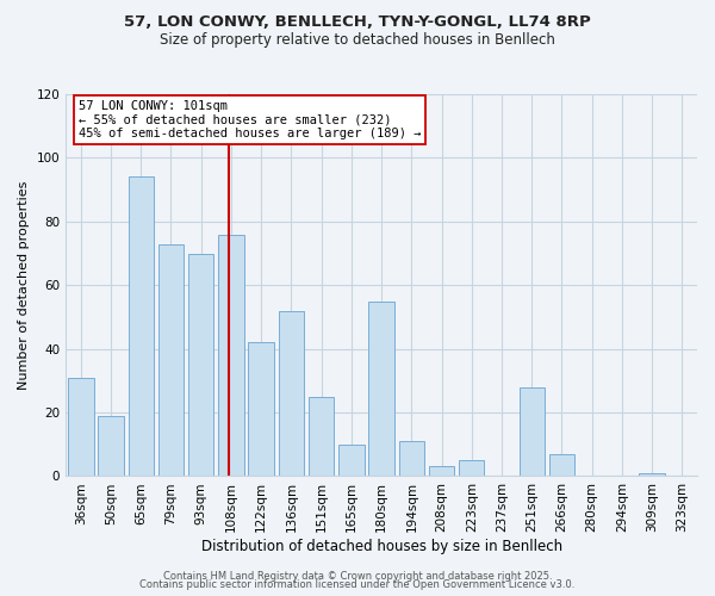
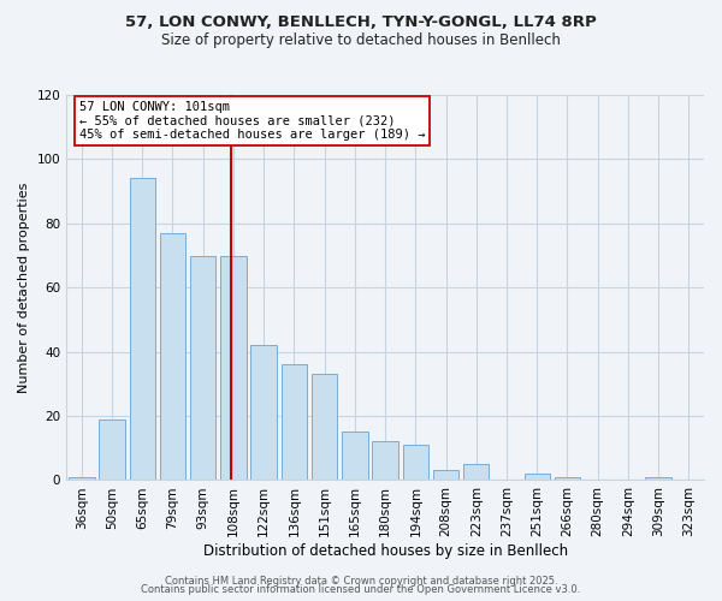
36sqm: 31 -> 1
79sqm: 73 -> 77
108sqm: 76 -> 70
136sqm: 52 -> 36
151sqm: 25 -> 33
165sqm: 10 -> 15
180sqm: 55 -> 12
251sqm: 28 -> 2
266sqm: 7 -> 1
